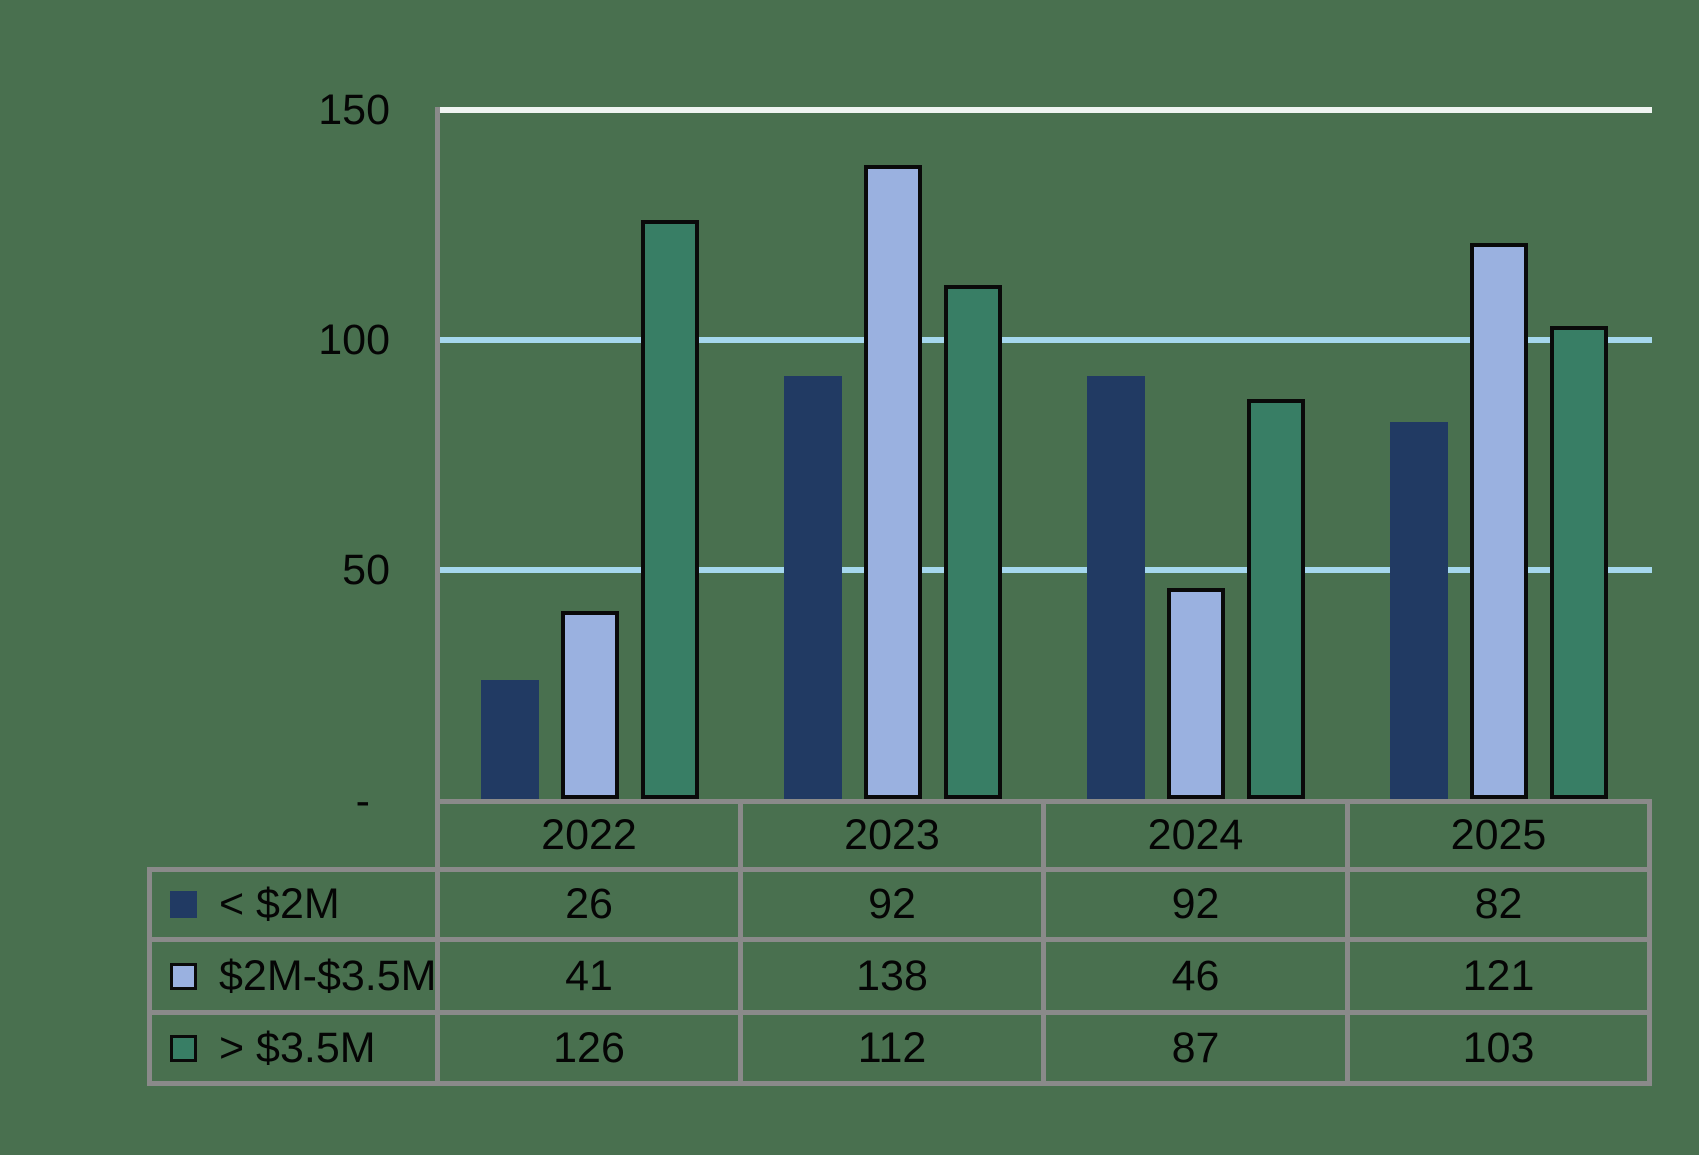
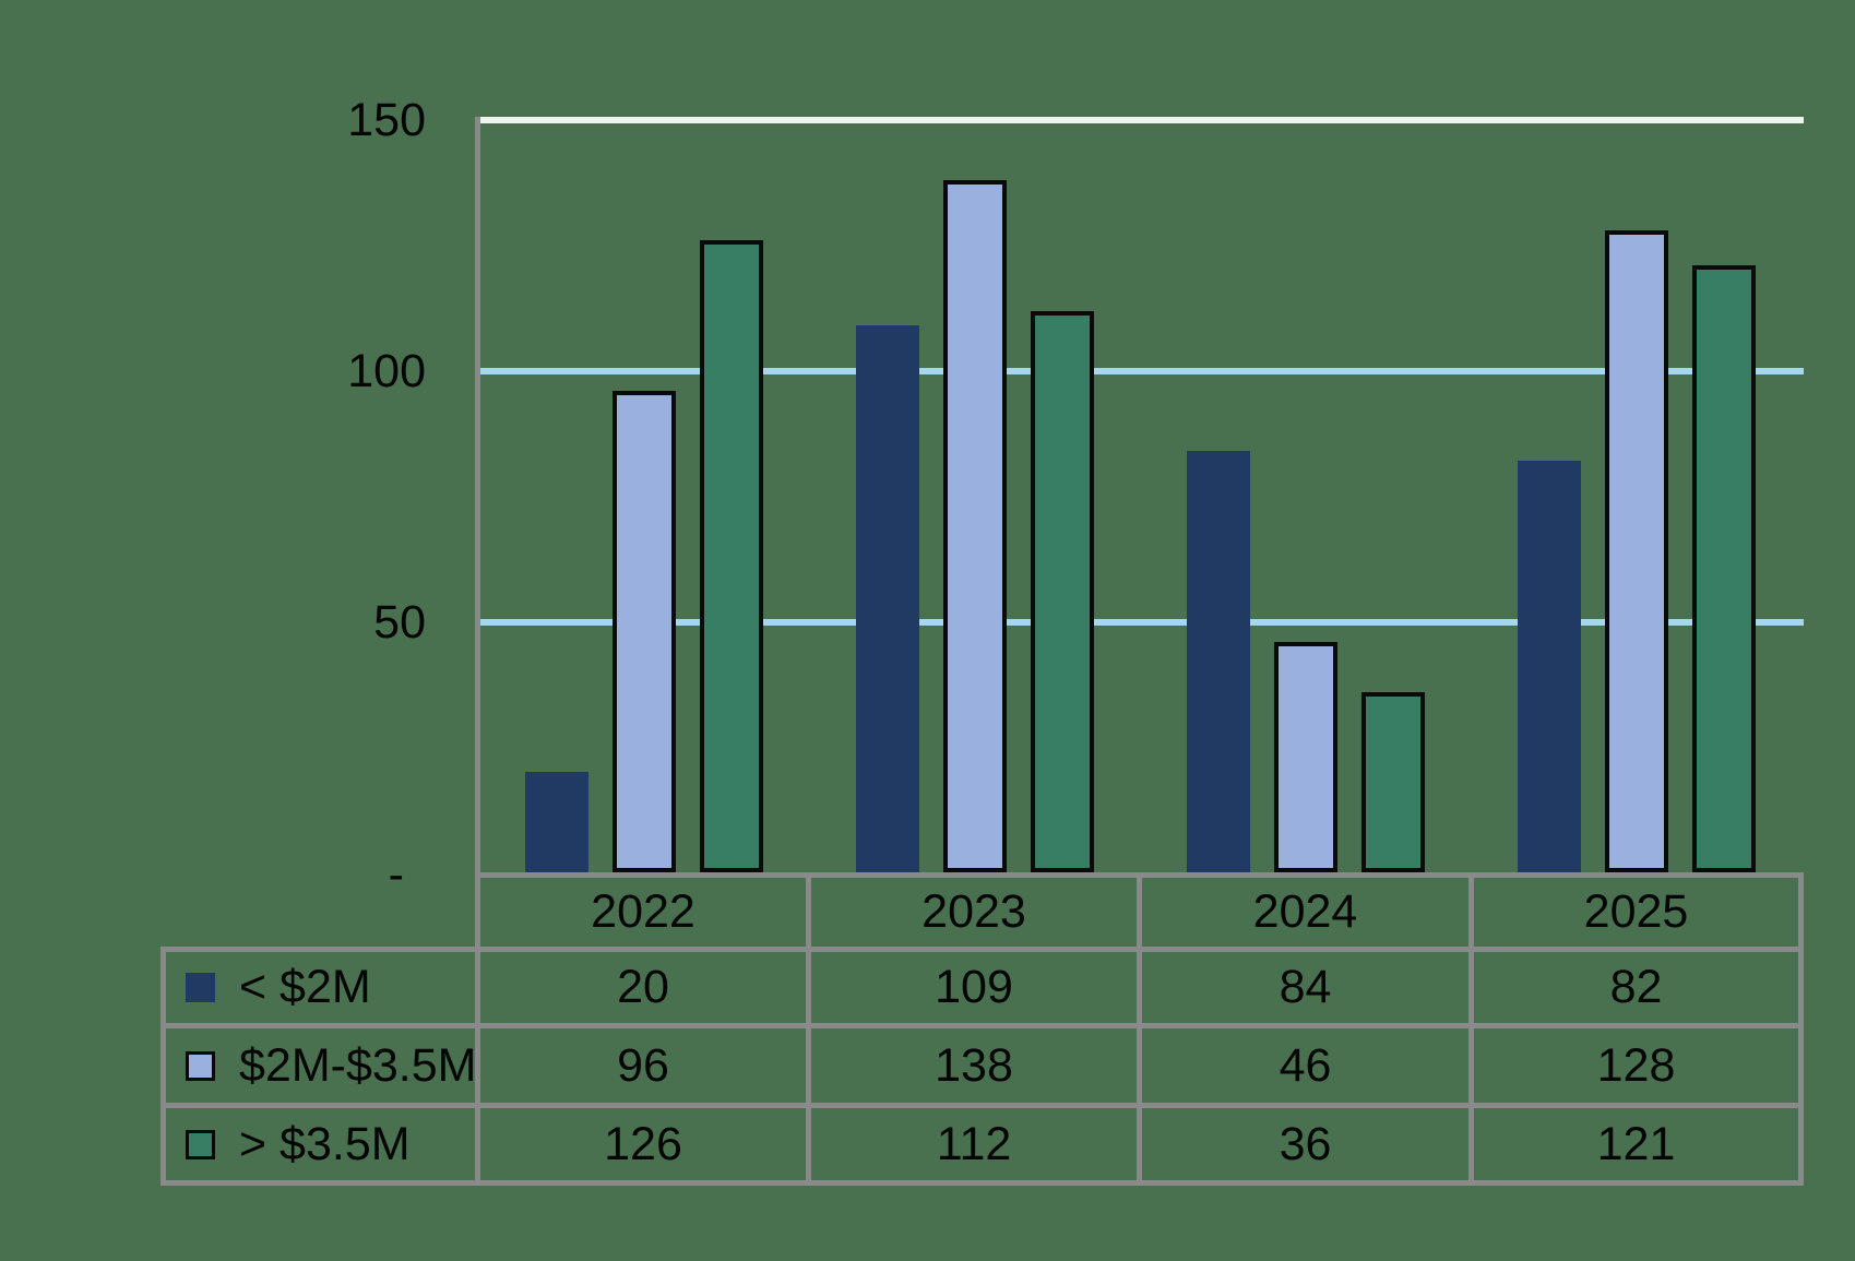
< $2M/2022: 26 -> 20
$2M-$3.5M/2022: 41 -> 96
< $2M/2023: 92 -> 109
< $2M/2024: 92 -> 84
> $3.5M/2024: 87 -> 36
$2M-$3.5M/2025: 121 -> 128
> $3.5M/2025: 103 -> 121
